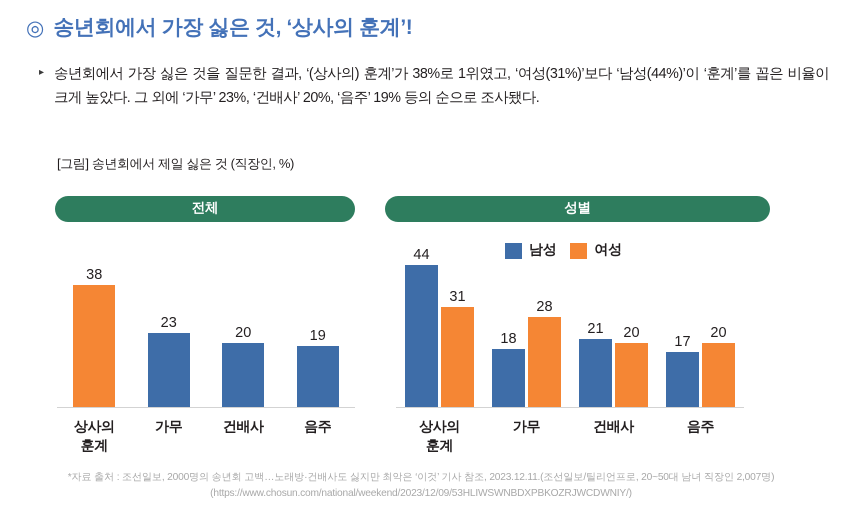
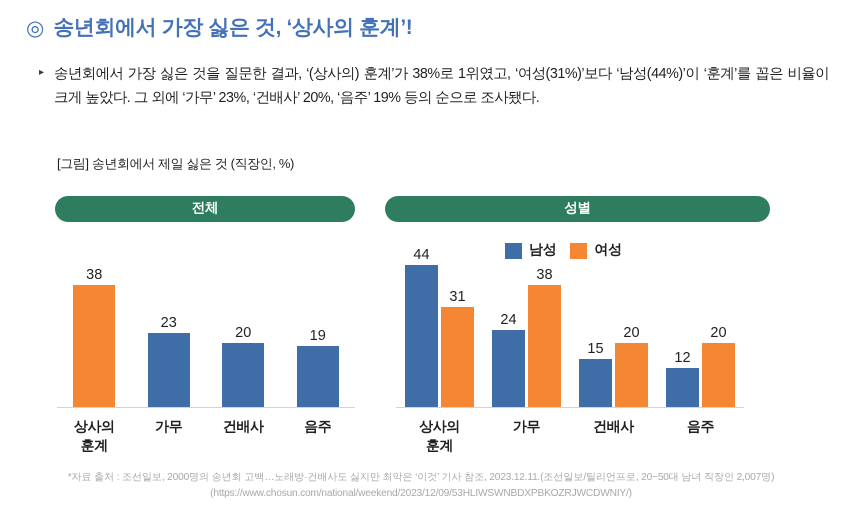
성별/남성/가무: 18 -> 24
성별/여성/가무: 28 -> 38
성별/남성/건배사: 21 -> 15
성별/남성/음주: 17 -> 12
